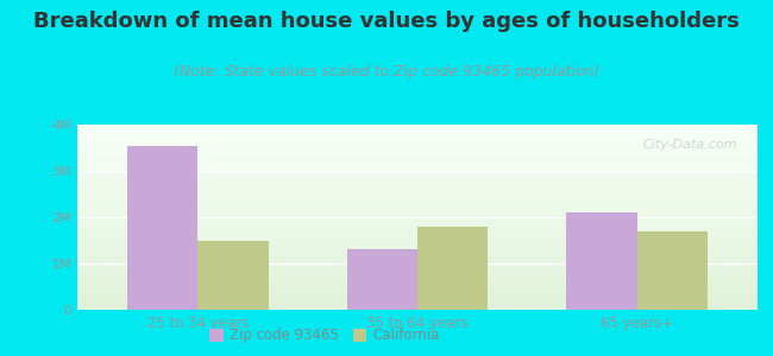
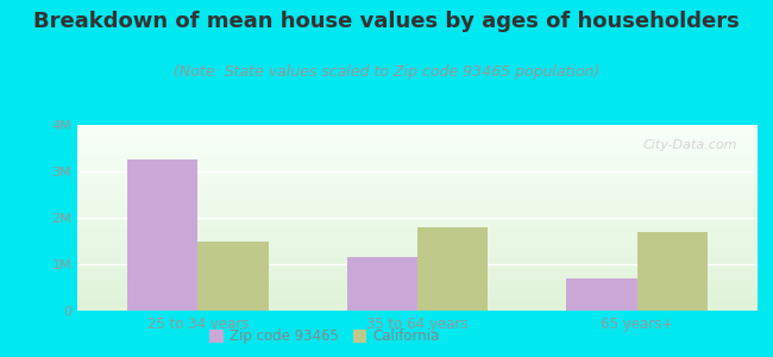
Zip code 93465/25 to 34 years: 3.55M -> 3.25M
Zip code 93465/35 to 64 years: 1.30M -> 1.15M
Zip code 93465/65 years+: 2.10M -> 0.70M
